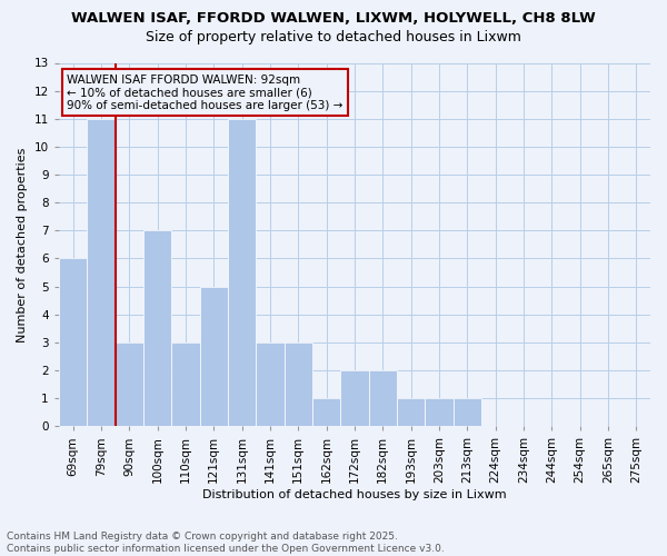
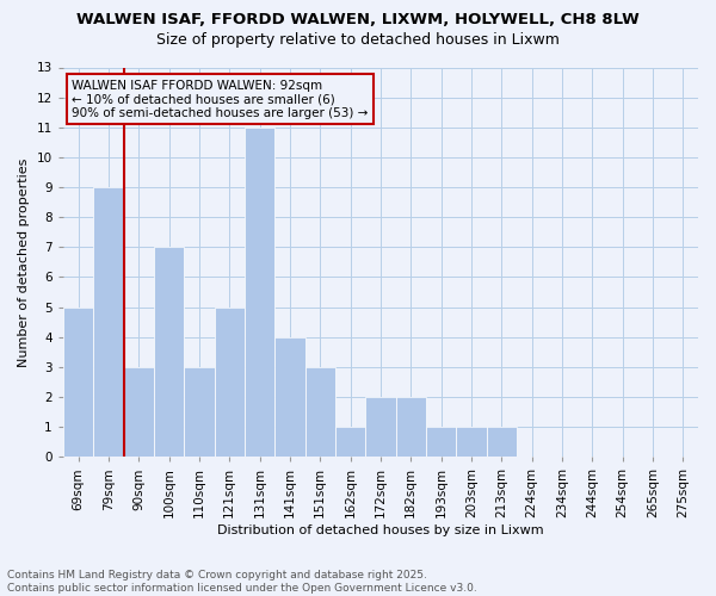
69sqm: 6 -> 5
79sqm: 11 -> 9
141sqm: 3 -> 4
